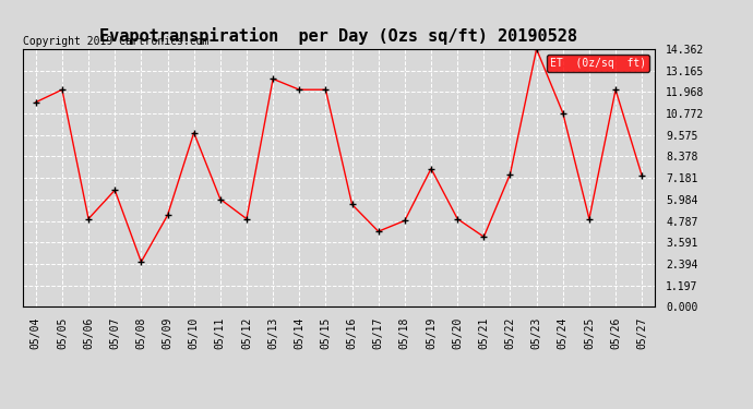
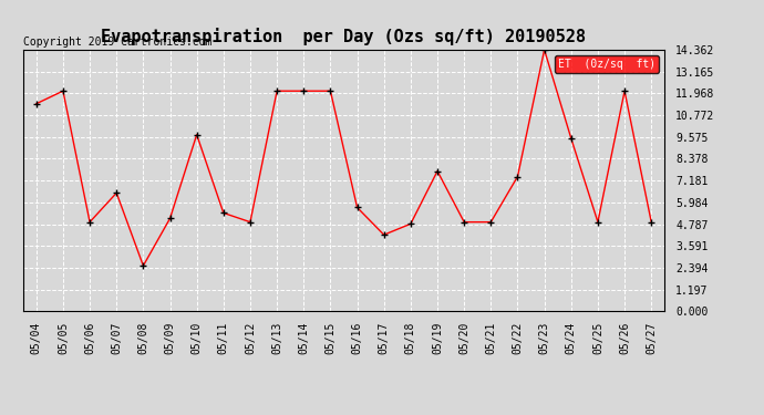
05/11: 6.0 -> 5.4
05/13: 12.7 -> 12.1
05/21: 3.9 -> 4.9
05/24: 10.8 -> 9.5
05/27: 7.3 -> 4.9
